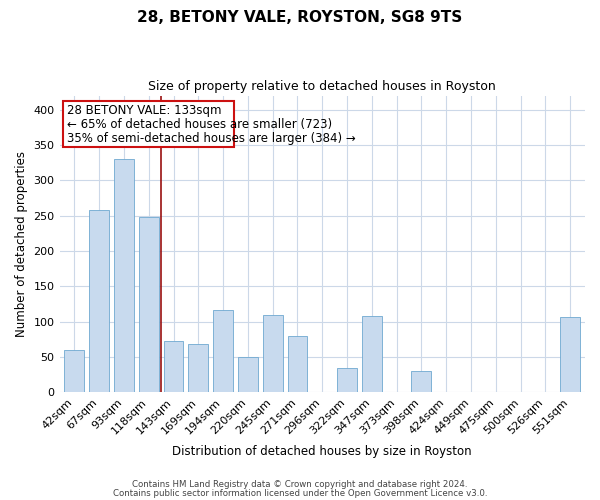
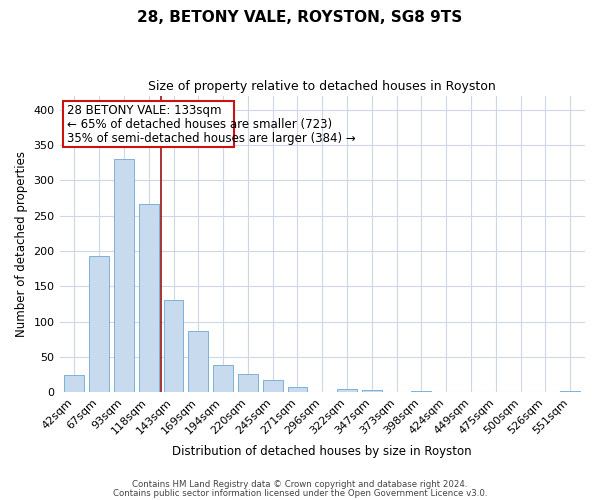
42sqm: 60 -> 25
67sqm: 258 -> 193
118sqm: 248 -> 267
143sqm: 72 -> 130
169sqm: 68 -> 87
194sqm: 116 -> 38
220sqm: 50 -> 26
245sqm: 110 -> 17
271sqm: 80 -> 8
322sqm: 34 -> 4
347sqm: 108 -> 3
398sqm: 30 -> 2
551sqm: 106 -> 2
